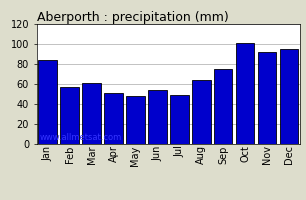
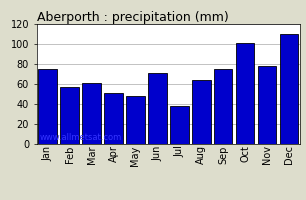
Jan: 84 -> 75
Jun: 54 -> 71
Jul: 49 -> 38
Nov: 92 -> 78
Dec: 95 -> 110
